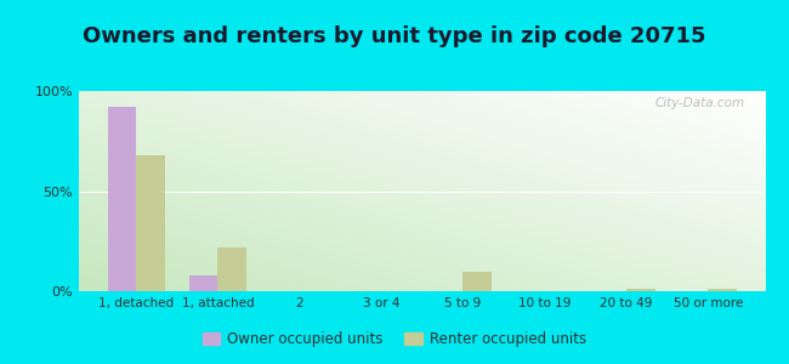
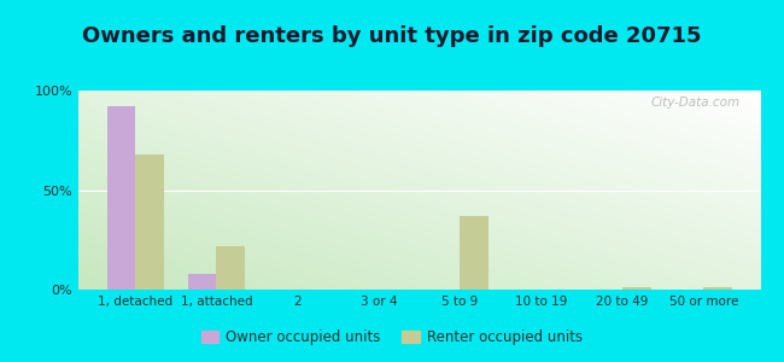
Renter occupied units/5 to 9: 10% -> 37%
